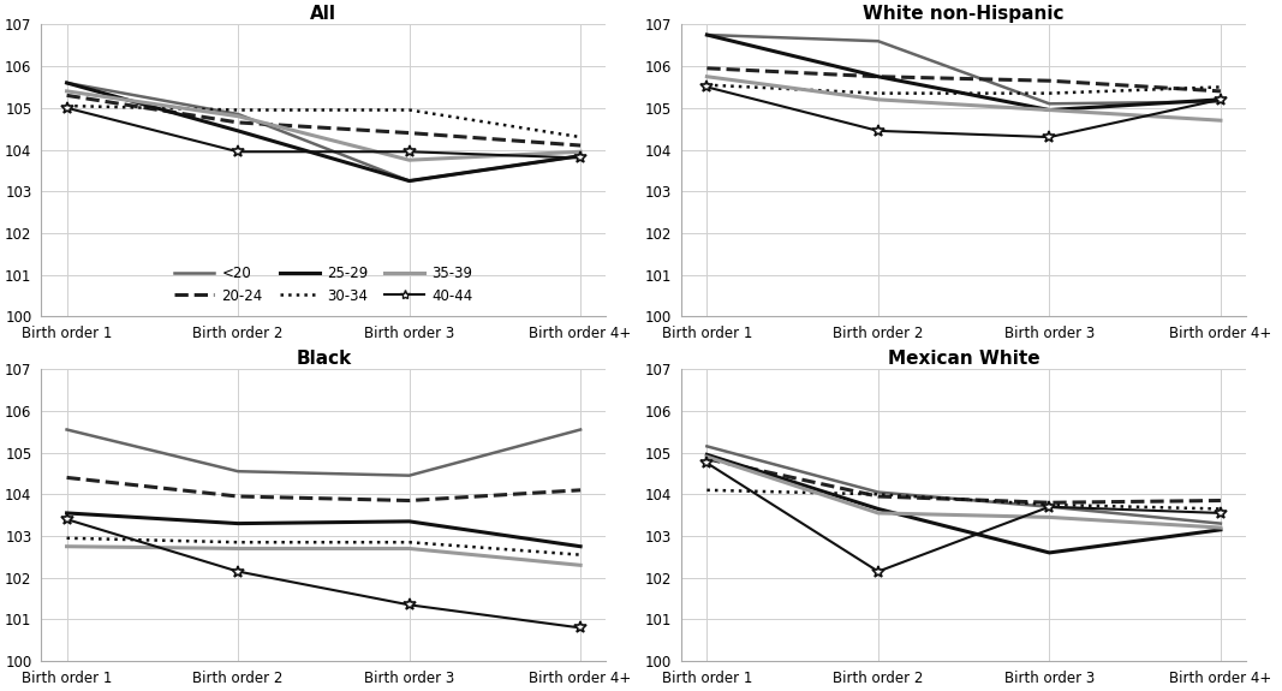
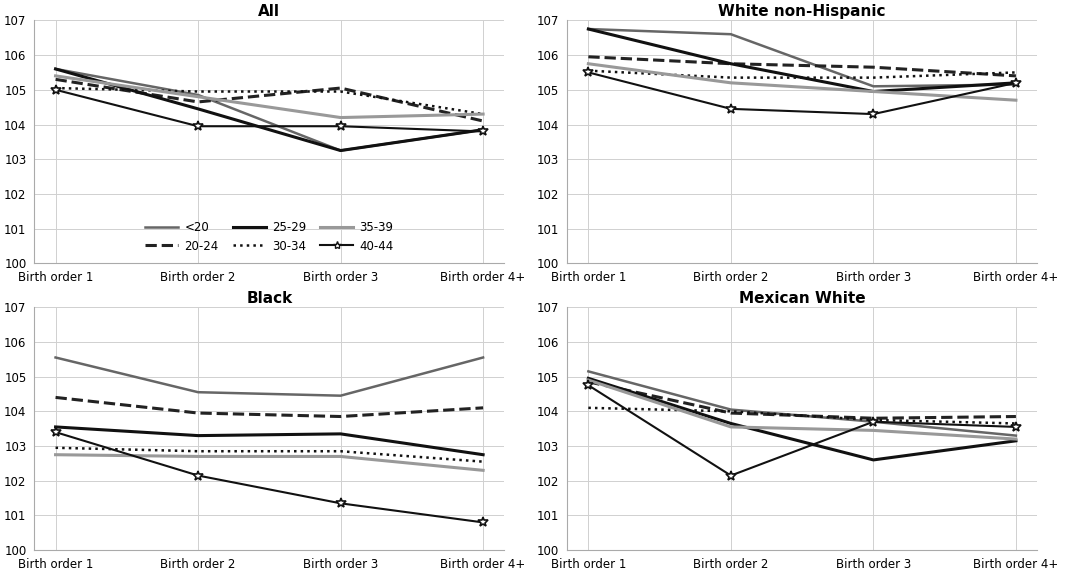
All/20-24/Birth order 3: 104.40 -> 105.05
All/35-39/Birth order 3: 103.75 -> 104.20
All/35-39/Birth order 4+: 103.95 -> 104.30
